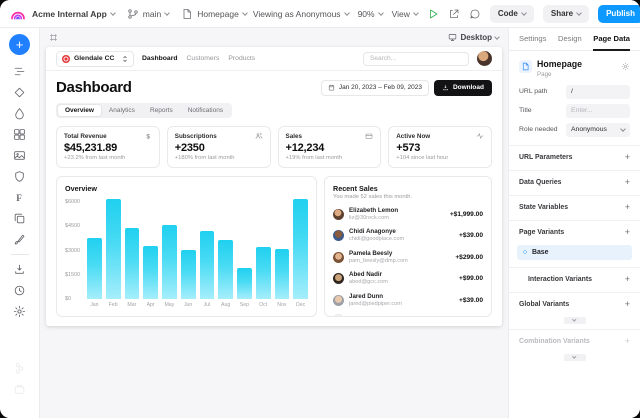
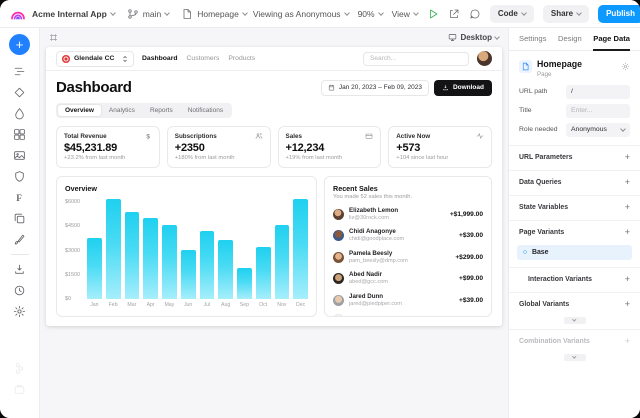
Mar: $4400 -> $5400
Apr: $3300 -> $5000
Nov: $3100 -> $4600
